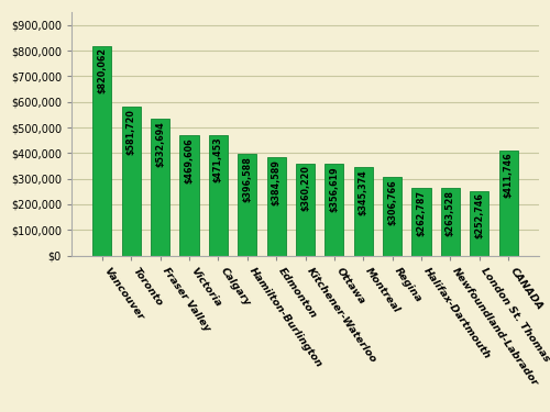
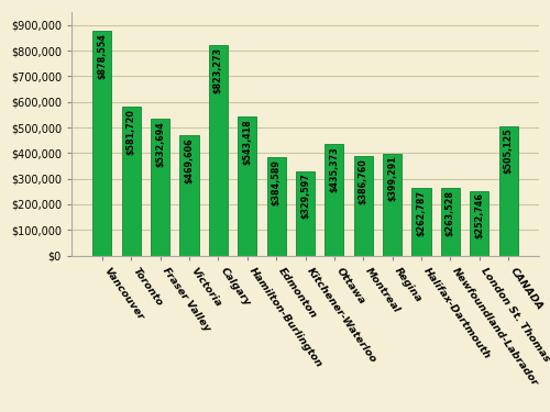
Vancouver: $820,062 -> $878,554
Calgary: $471,453 -> $823,273
Hamilton-Burlington: $396,588 -> $543,418
Kitchener-Waterloo: $360,220 -> $329,597
Ottawa: $356,619 -> $435,373
Montreal: $345,374 -> $386,760
Regina: $306,766 -> $399,291
CANADA: $411,746 -> $505,125
